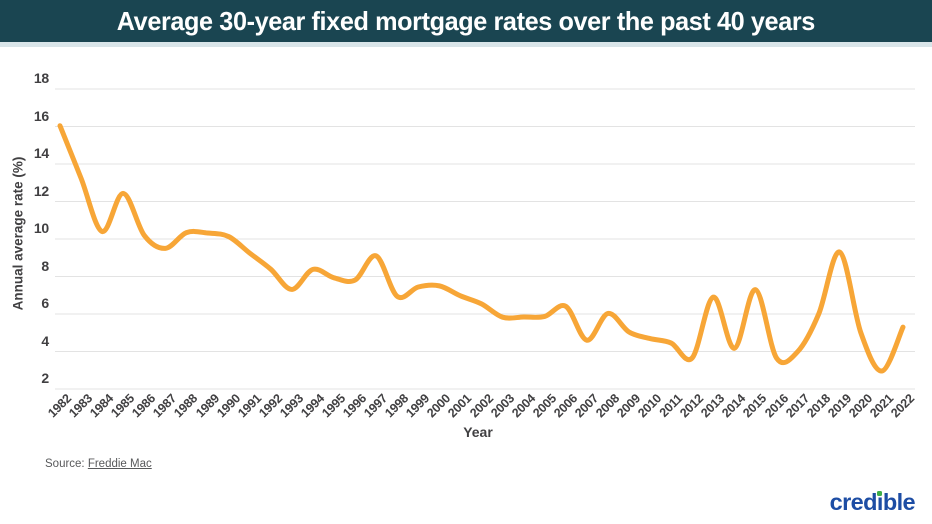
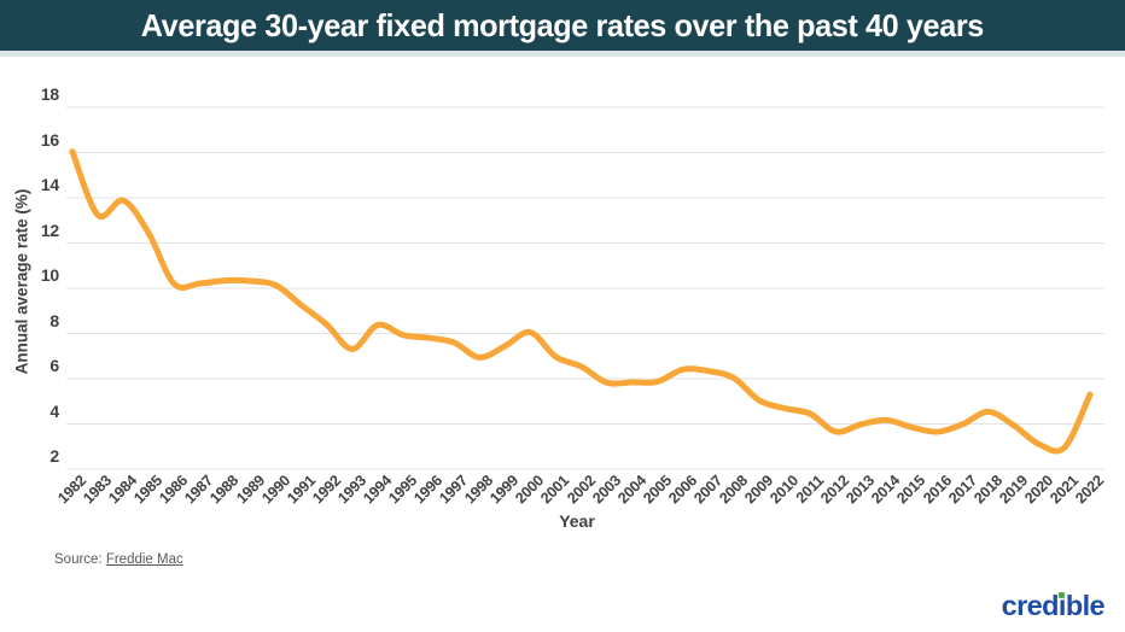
1984: 10.4 -> 13.9
1987: 9.5 -> 10.2
1997: 9.1 -> 7.6
2000: 7.5 -> 8.1
2007: 4.6 -> 6.3
2013: 6.9 -> 4.0
2015: 7.3 -> 3.9
2018: 6.0 -> 4.5
2019: 9.3 -> 3.9
2020: 5.0 -> 3.1
